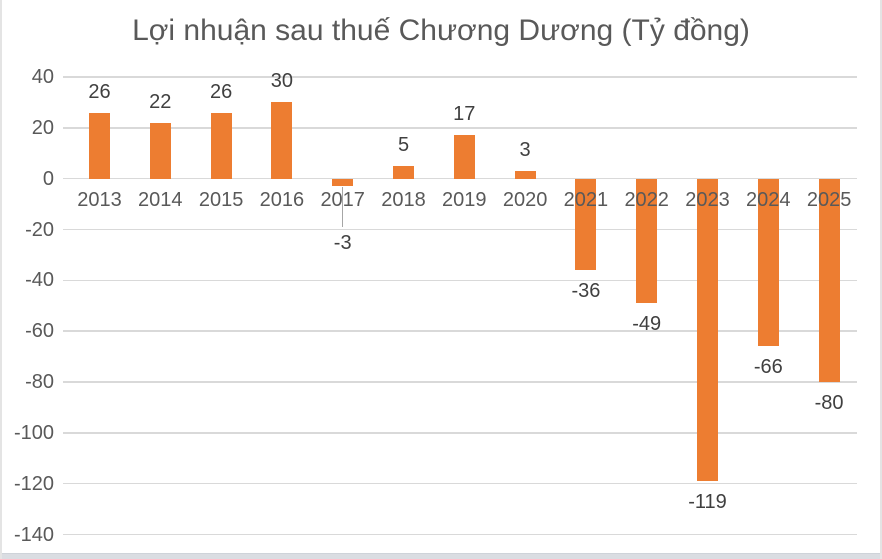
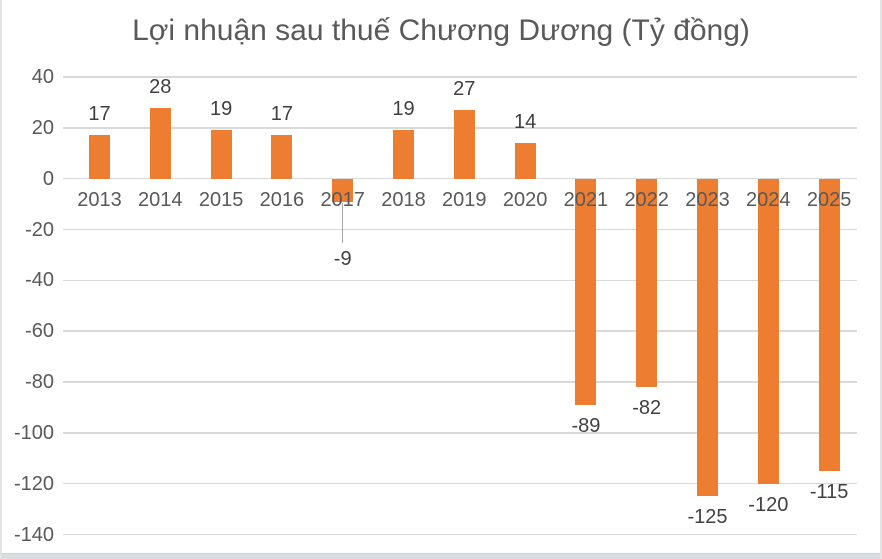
2013: 26 -> 17
2014: 22 -> 28
2015: 26 -> 19
2016: 30 -> 17
2017: -3 -> -9
2018: 5 -> 19
2019: 17 -> 27
2020: 3 -> 14
2021: -36 -> -89
2022: -49 -> -82
2023: -119 -> -125
2024: -66 -> -120
2025: -80 -> -115
